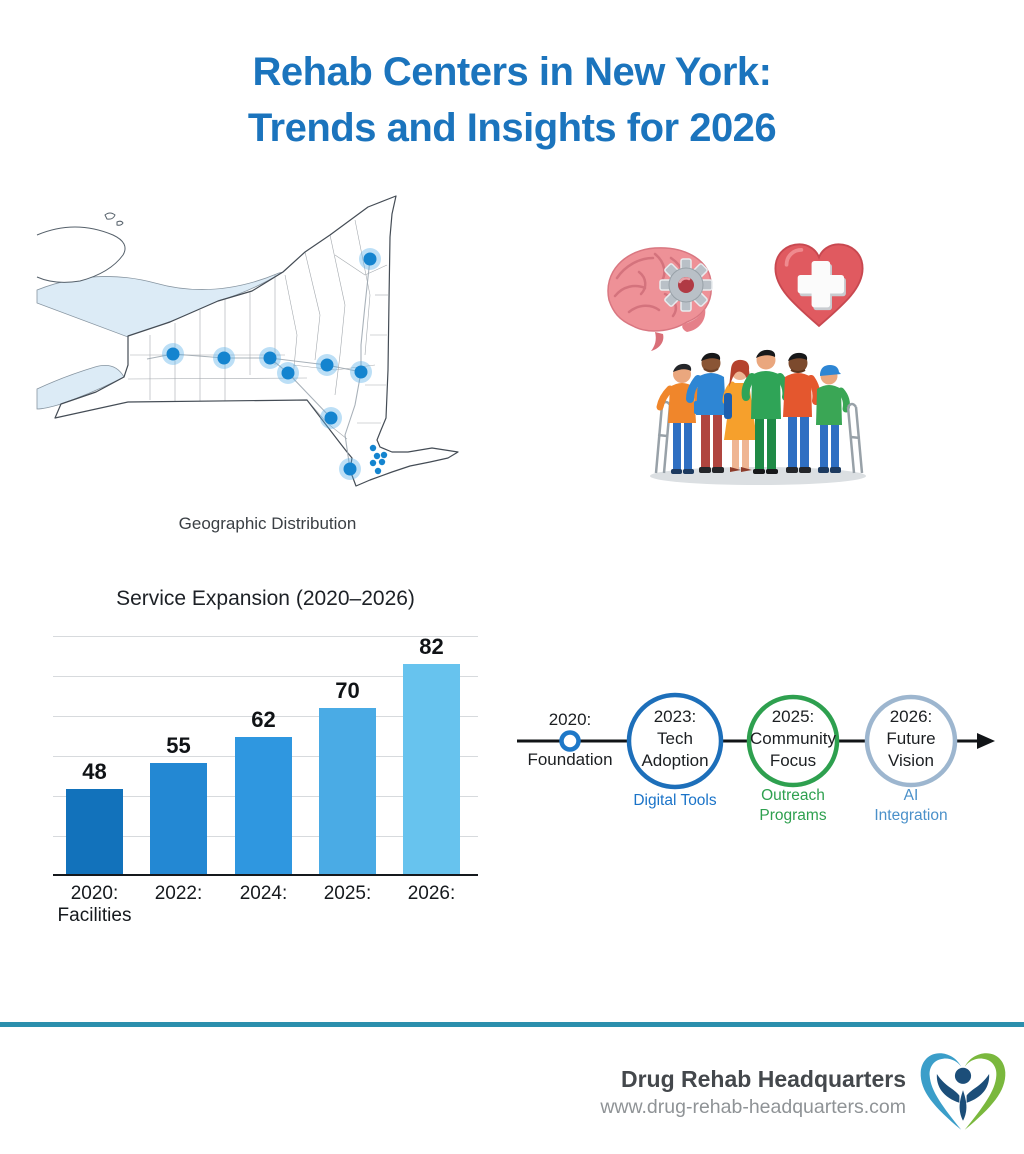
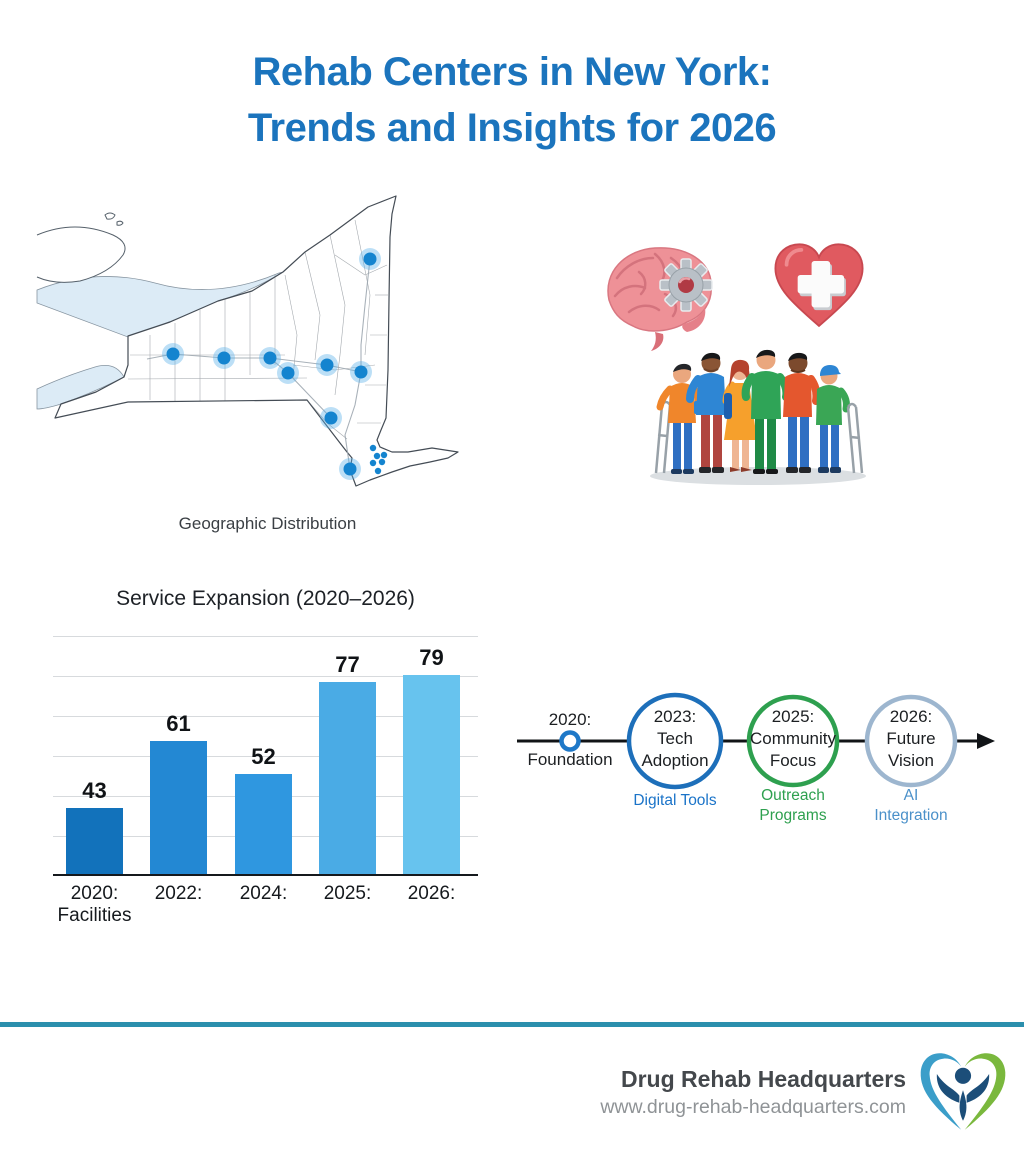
2020:: 48 -> 43
2022:: 55 -> 61
2024:: 62 -> 52
2025:: 70 -> 77
2026:: 82 -> 79
